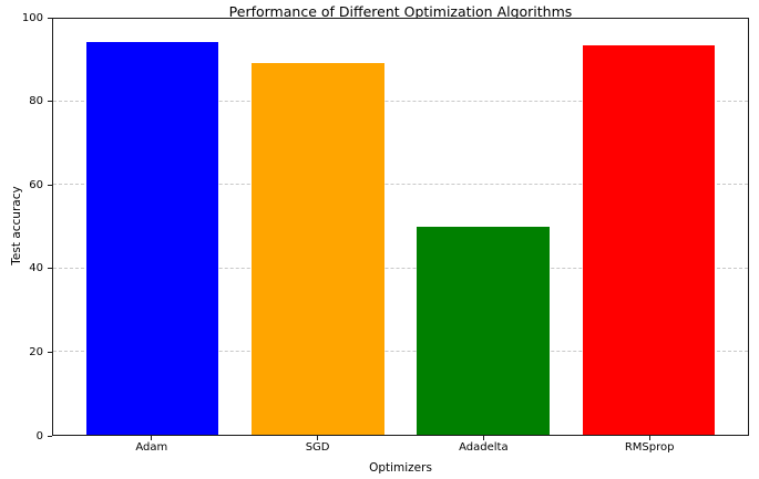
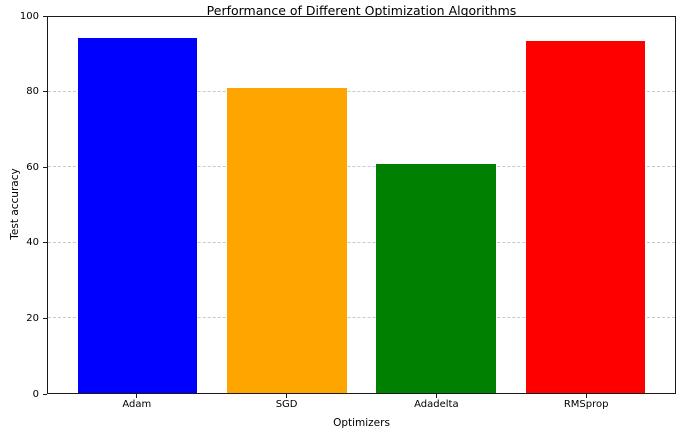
SGD: 89 -> 81
Adadelta: 50 -> 61
